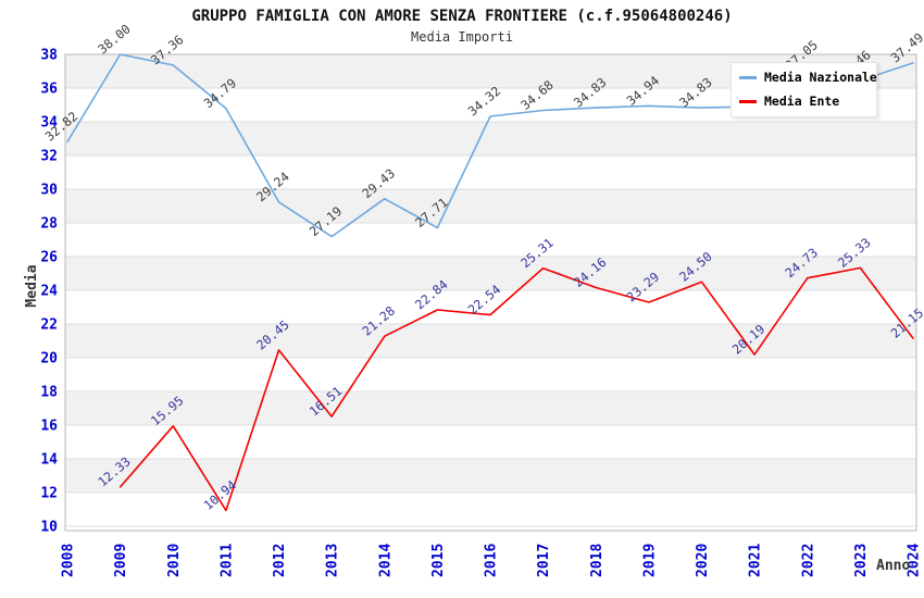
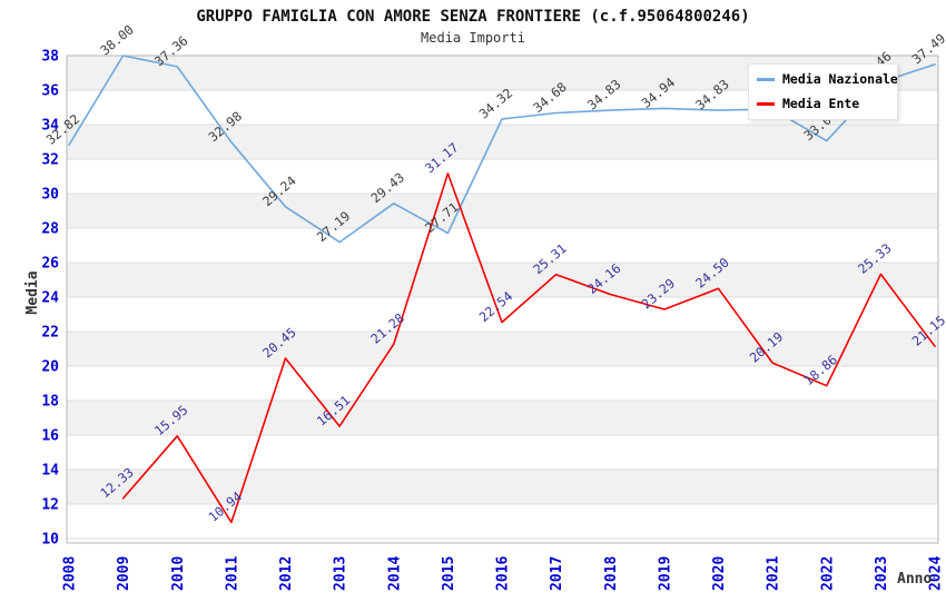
Media Nazionale/2011: 34.79 -> 32.98
Media Ente/2015: 22.84 -> 31.17
Media Nazionale/2022: 37.05 -> 33.06
Media Ente/2022: 24.73 -> 18.86
